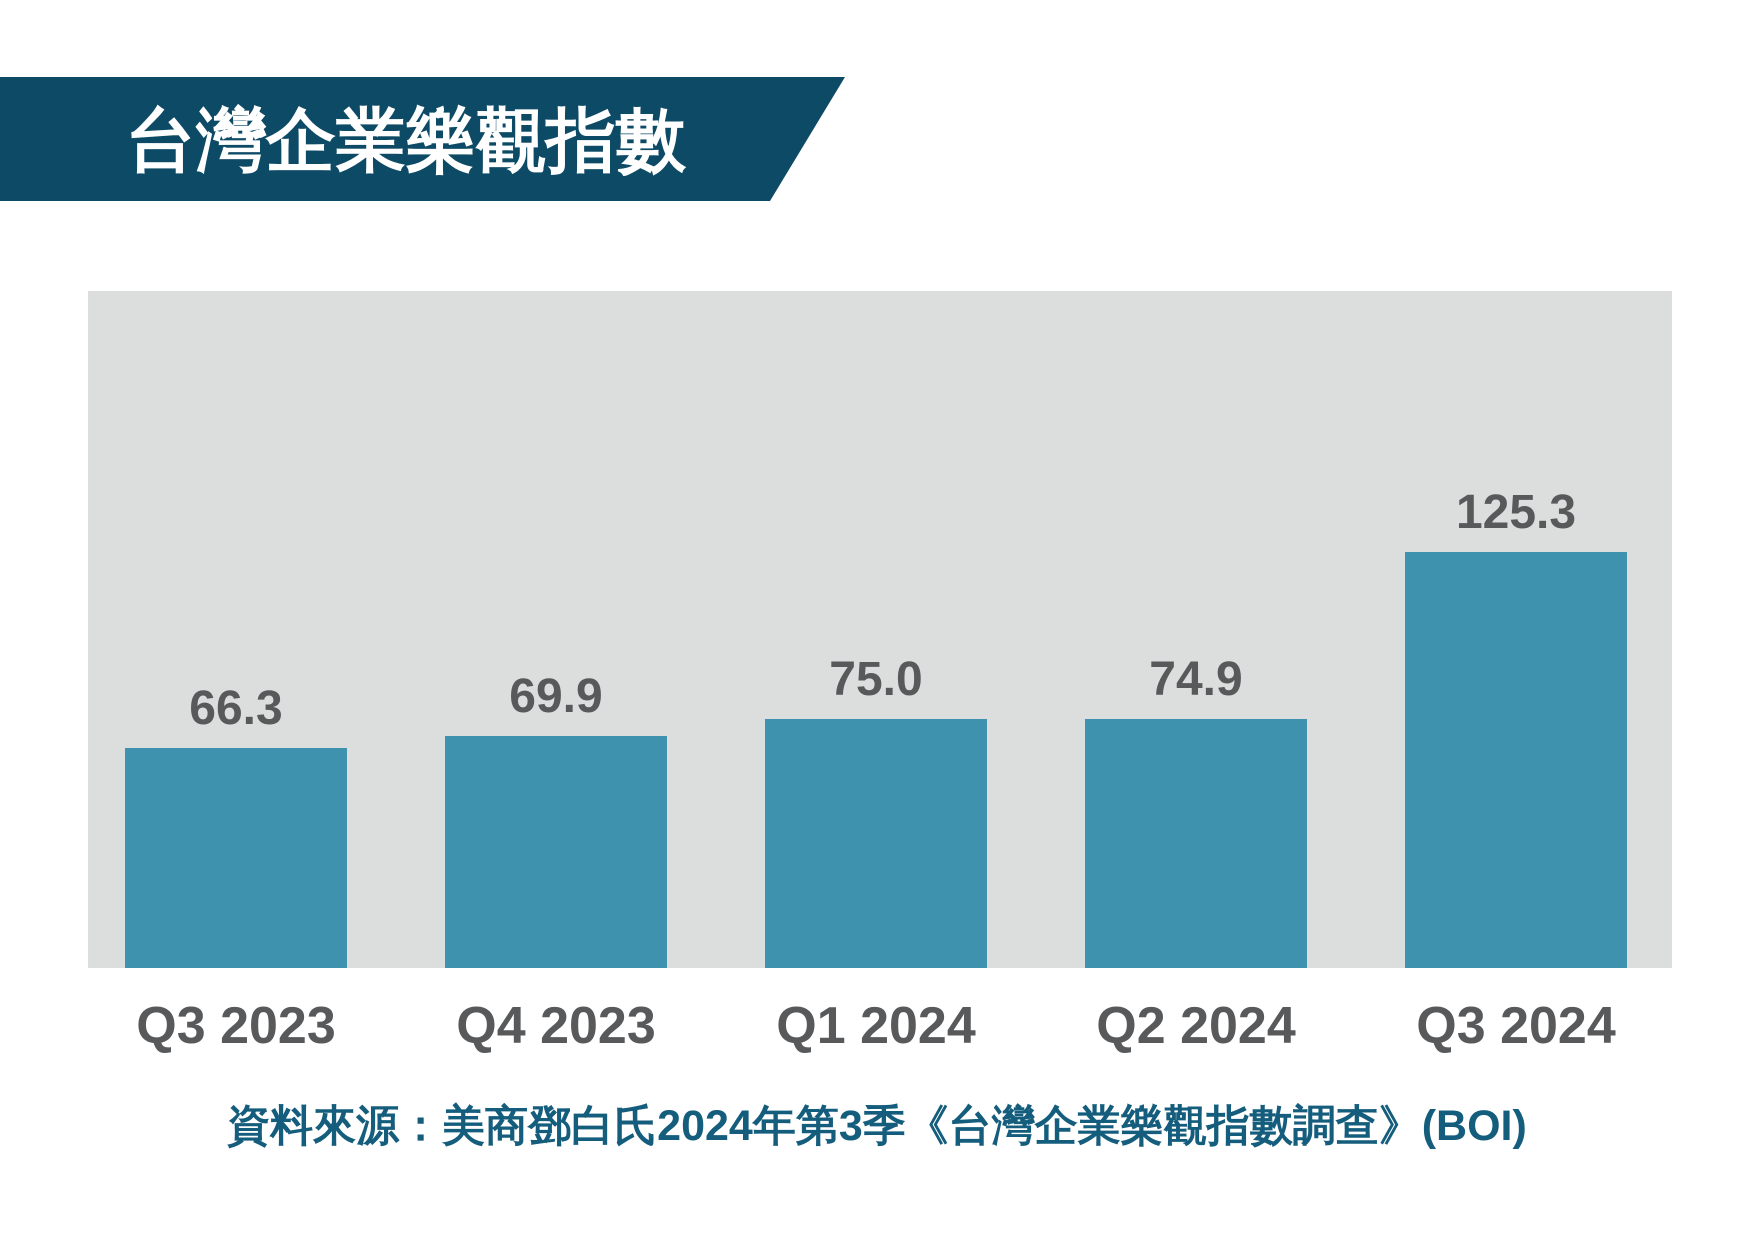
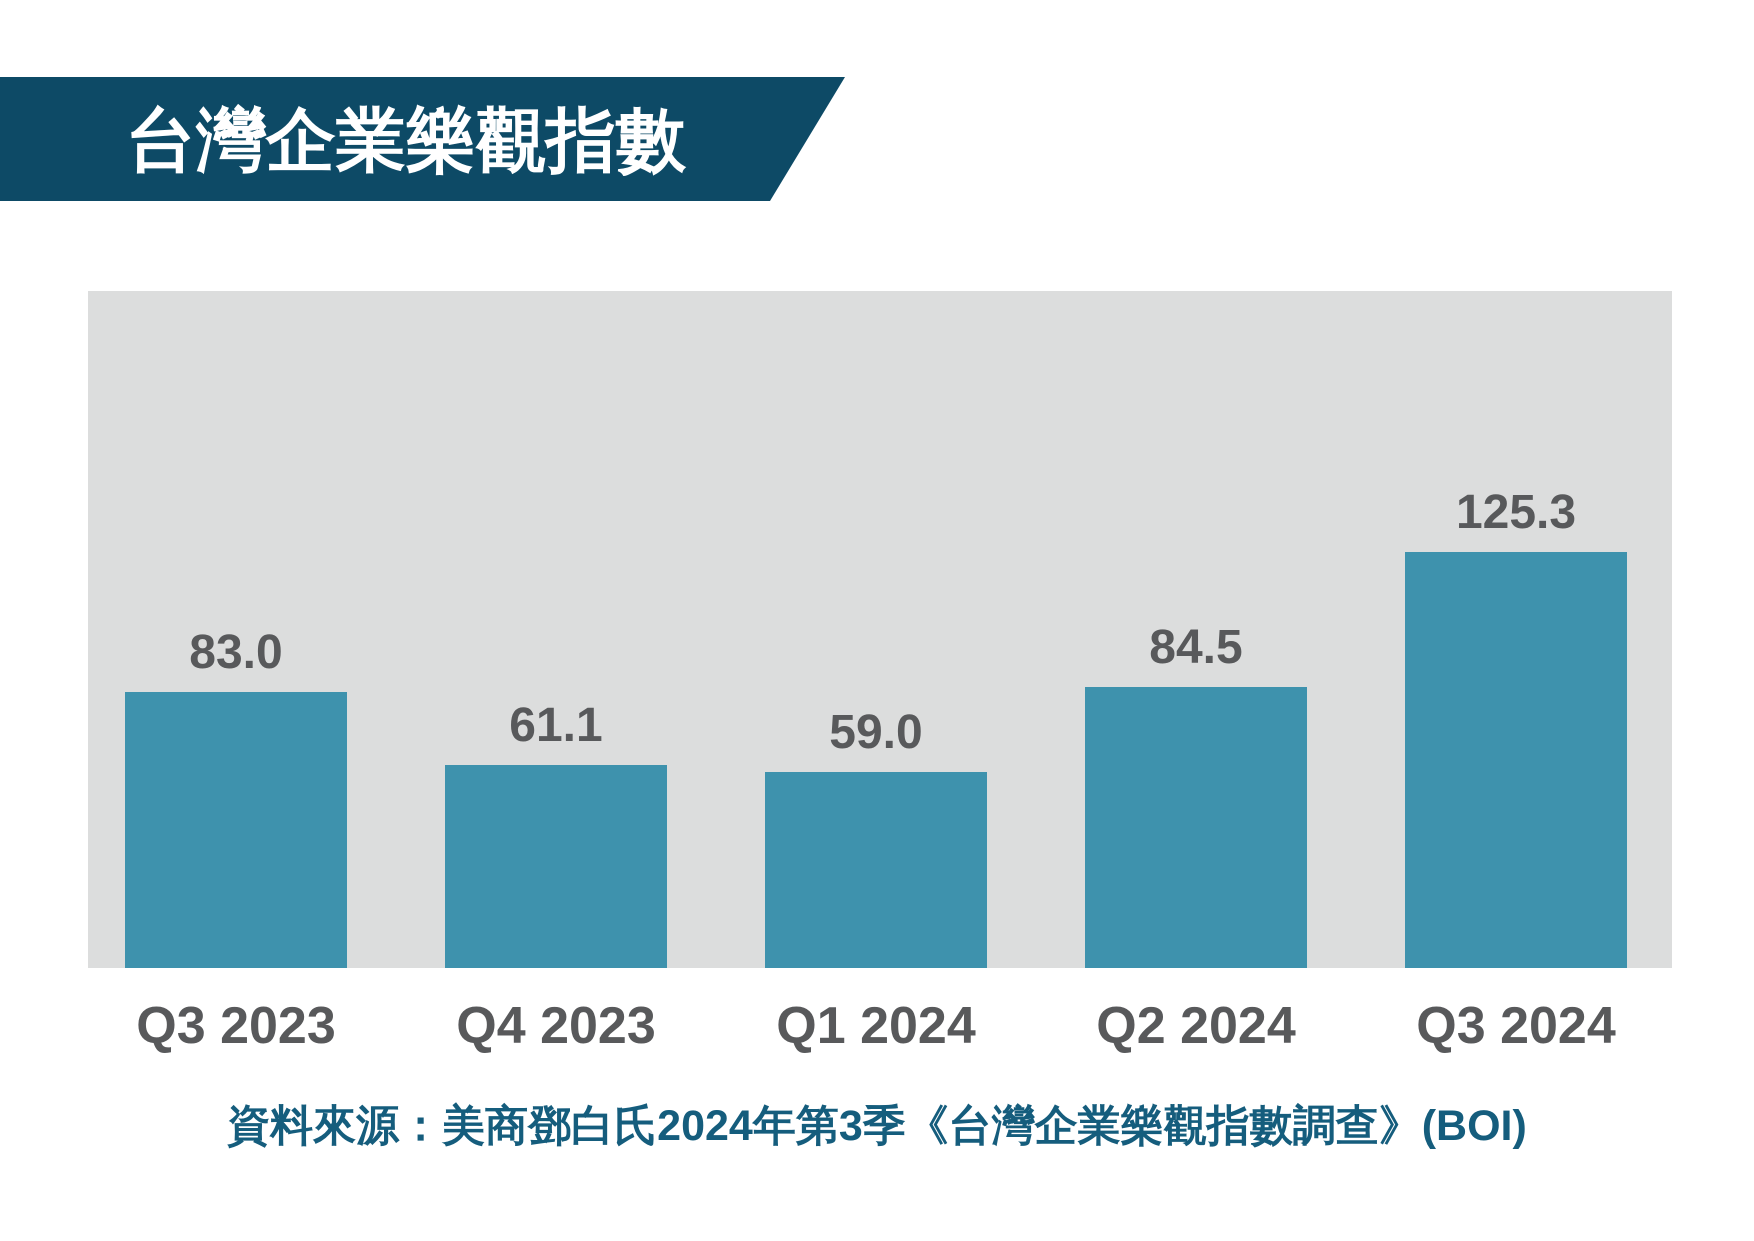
Q3 2023: 66.3 -> 83.0
Q4 2023: 69.9 -> 61.1
Q1 2024: 75.0 -> 59.0
Q2 2024: 74.9 -> 84.5
